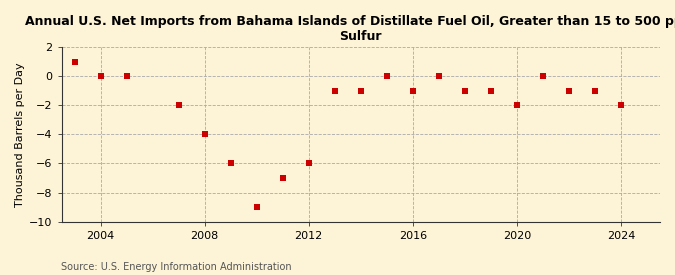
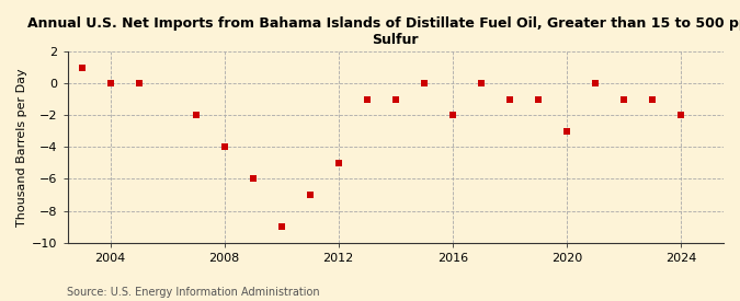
2012: -6 -> -5
2016: -1 -> -2
2020: -2 -> -3
